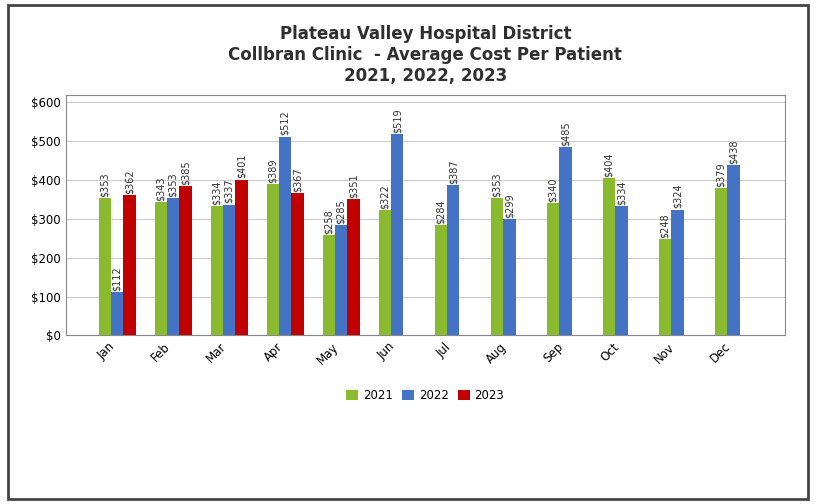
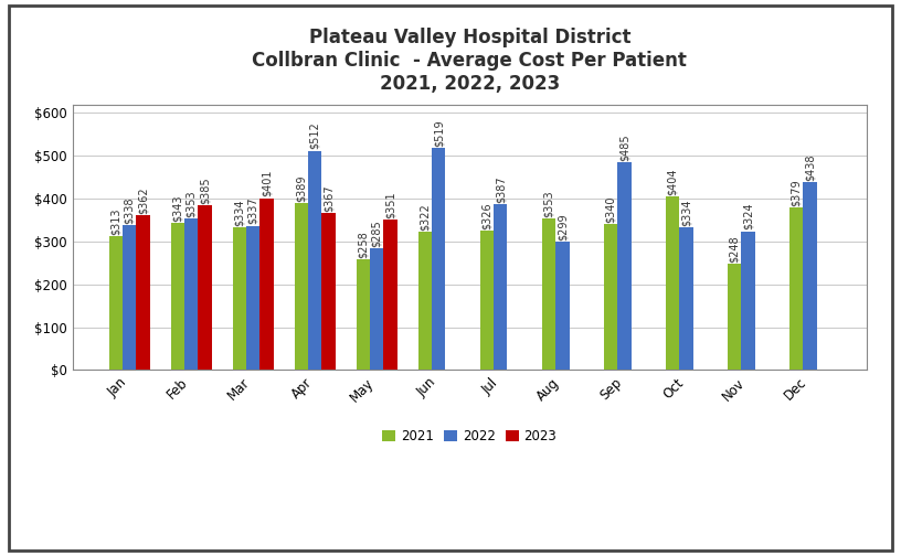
2021/Jan: $353 -> $313
2022/Jan: $112 -> $338
2021/Jul: $284 -> $326
